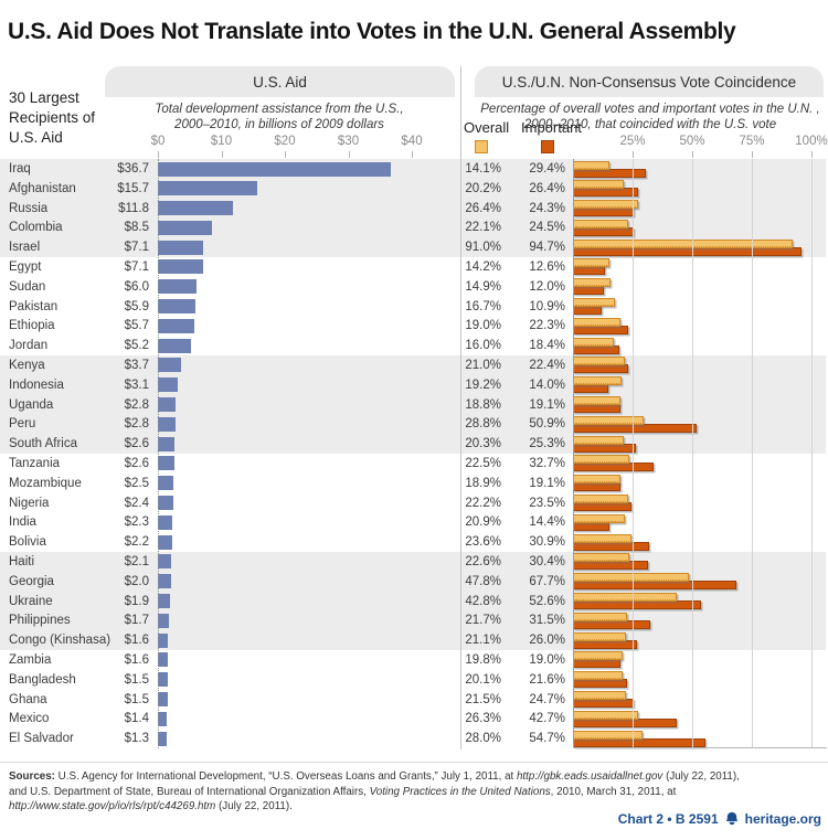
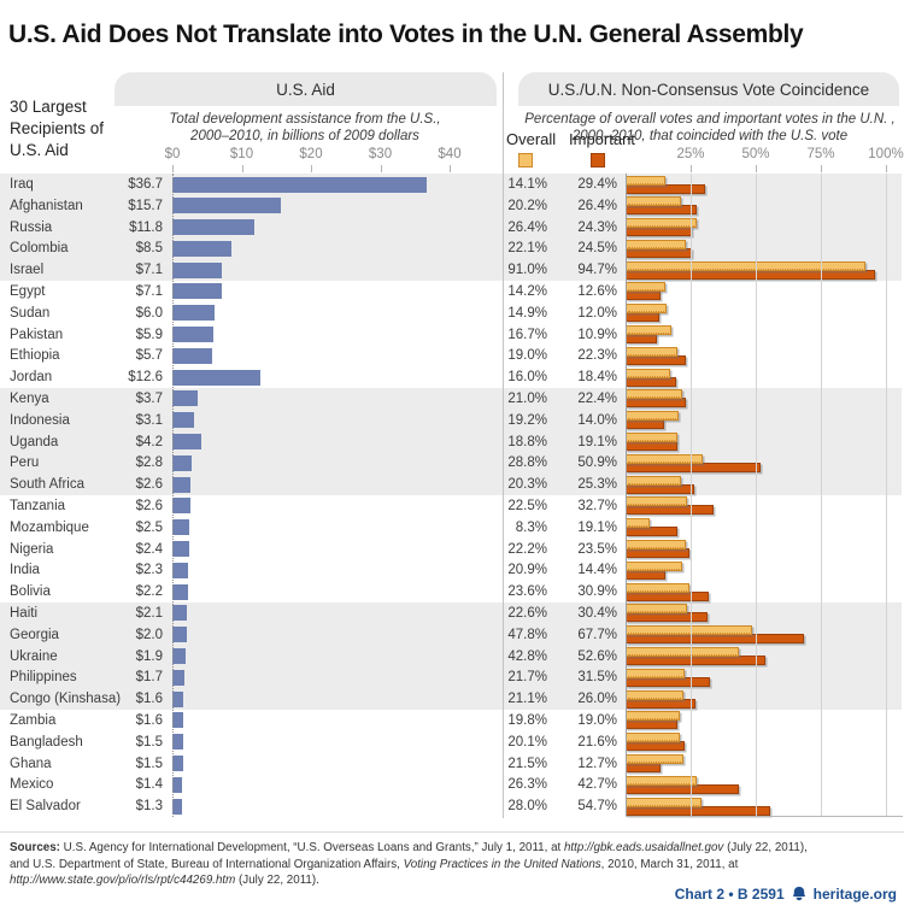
U.S. Aid/Jordan: $5.2 -> $12.6
U.S. Aid/Uganda: $2.8 -> $4.2
U.S./U.N. Non-Consensus Vote Coincidence/Overall/Mozambique: 18.9% -> 8.3%
U.S./U.N. Non-Consensus Vote Coincidence/Important/Ghana: 24.7% -> 12.7%
